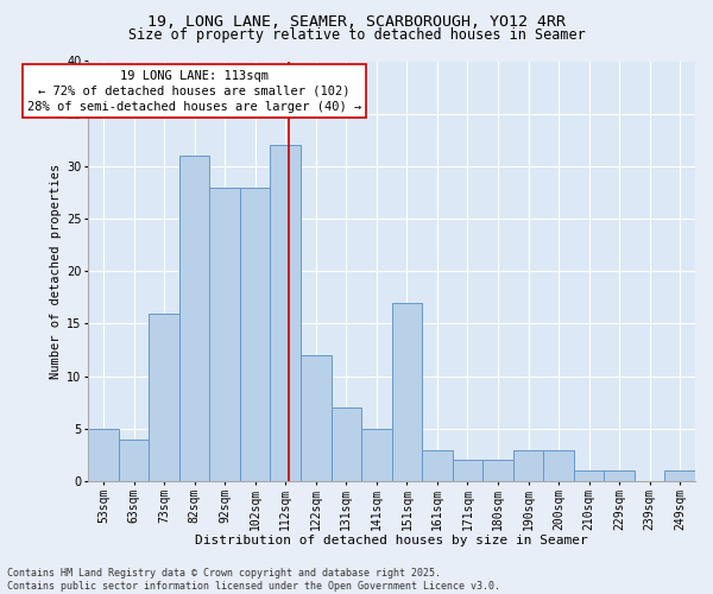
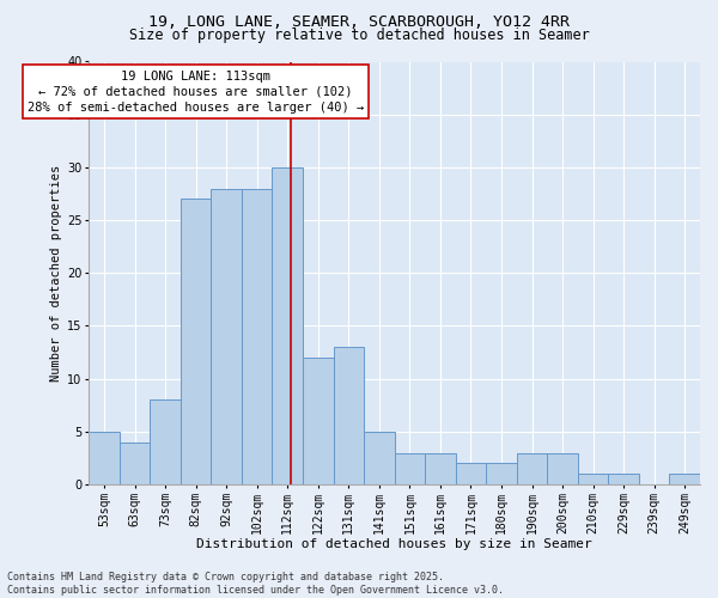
73sqm: 16 -> 8
82sqm: 31 -> 27
112sqm: 32 -> 30
131sqm: 7 -> 13
151sqm: 17 -> 3
